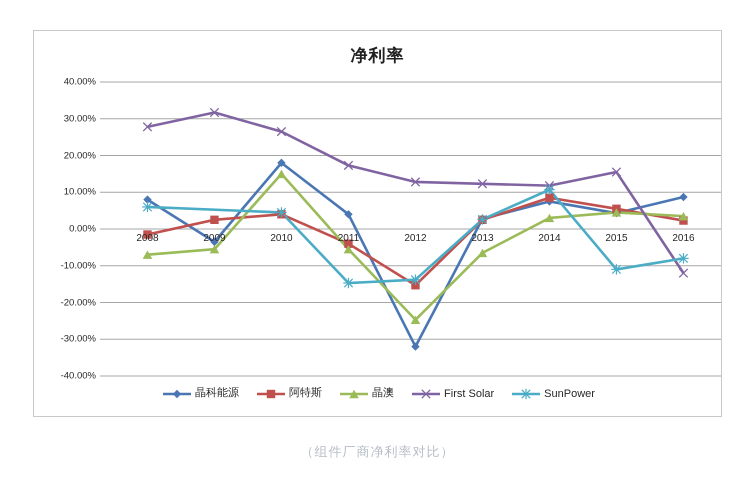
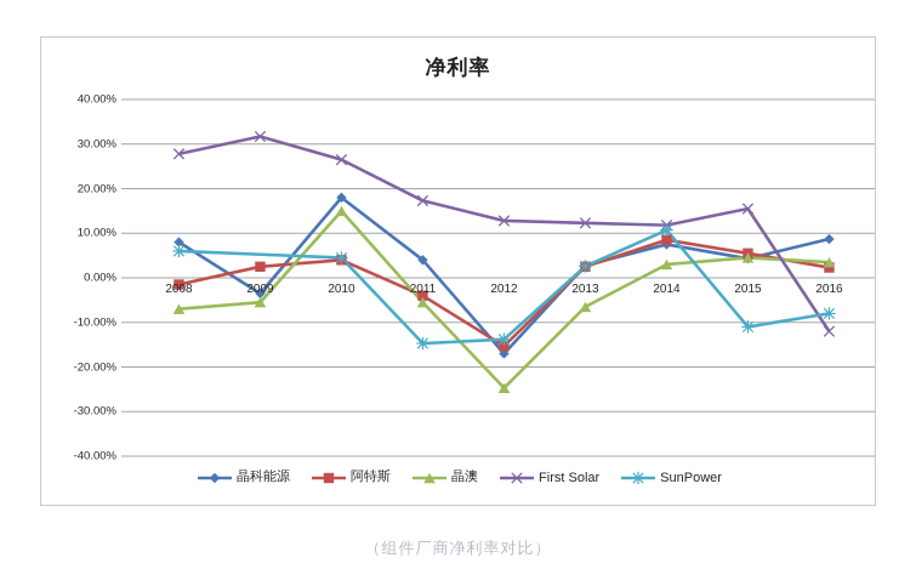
晶科能源/2012: -32% -> -17%
